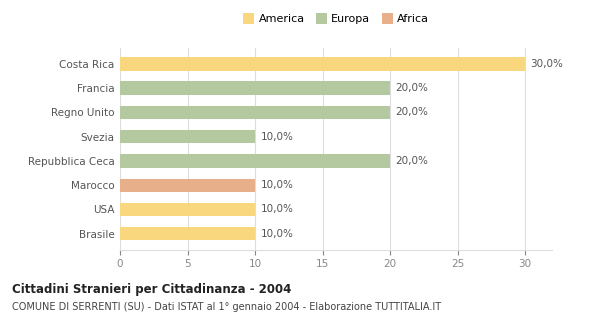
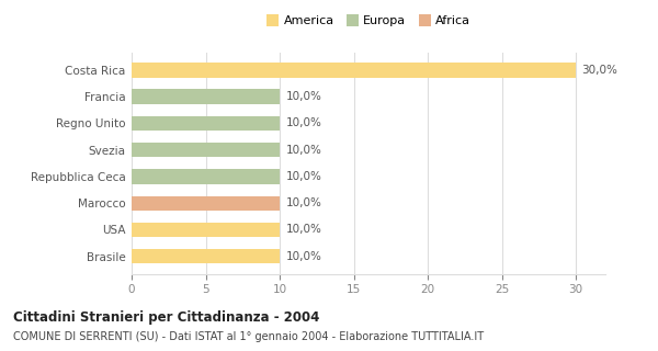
Francia: 20,0% -> 10,0%
Regno Unito: 20,0% -> 10,0%
Repubblica Ceca: 20,0% -> 10,0%
